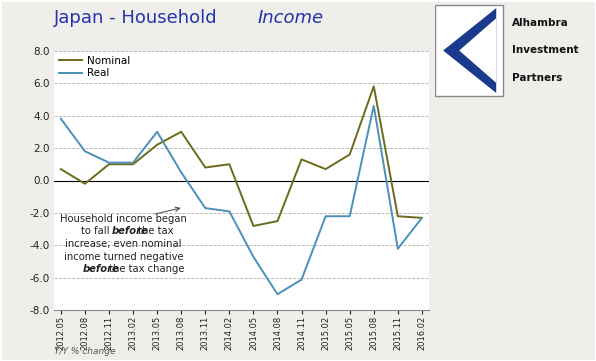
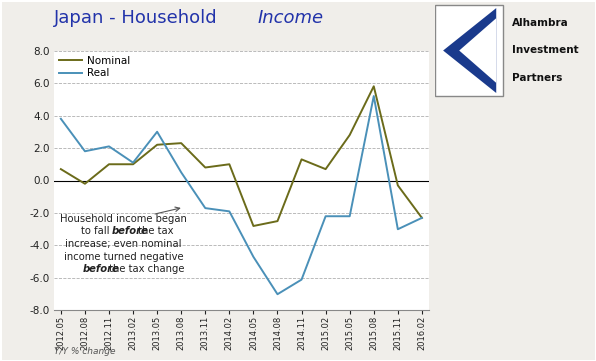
Real/2012.11: 1.1 -> 2.1
Nominal/2013.08: 3.0 -> 2.3
Nominal/2015.05: 1.6 -> 2.8
Real/2015.08: 4.6 -> 5.2
Nominal/2015.11: -2.2 -> -0.3
Real/2015.11: -4.2 -> -3.0
